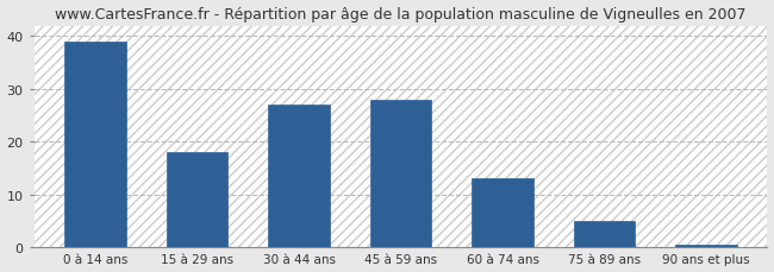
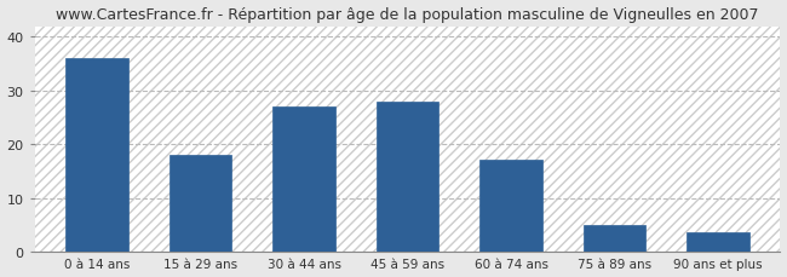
0 à 14 ans: 39.0 -> 36.0
60 à 74 ans: 13.0 -> 17.0
90 ans et plus: 0.4 -> 3.5
